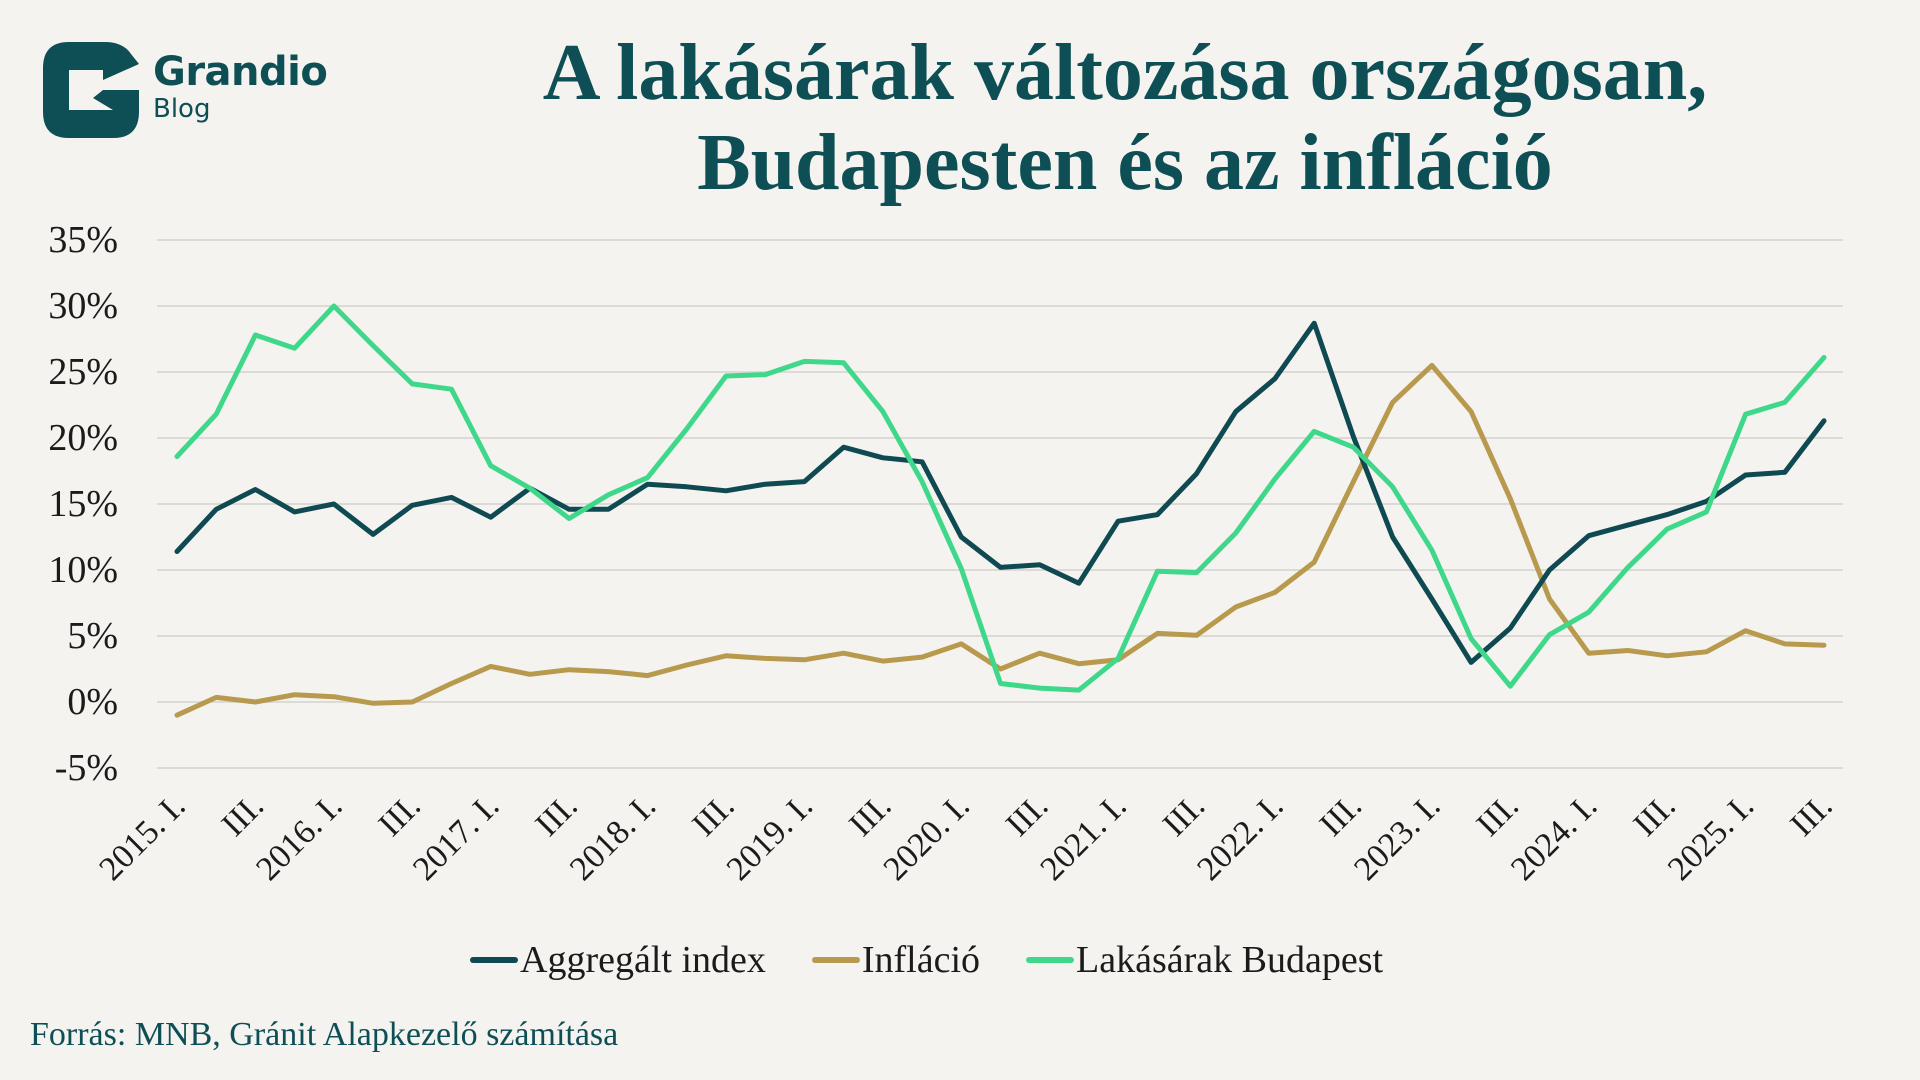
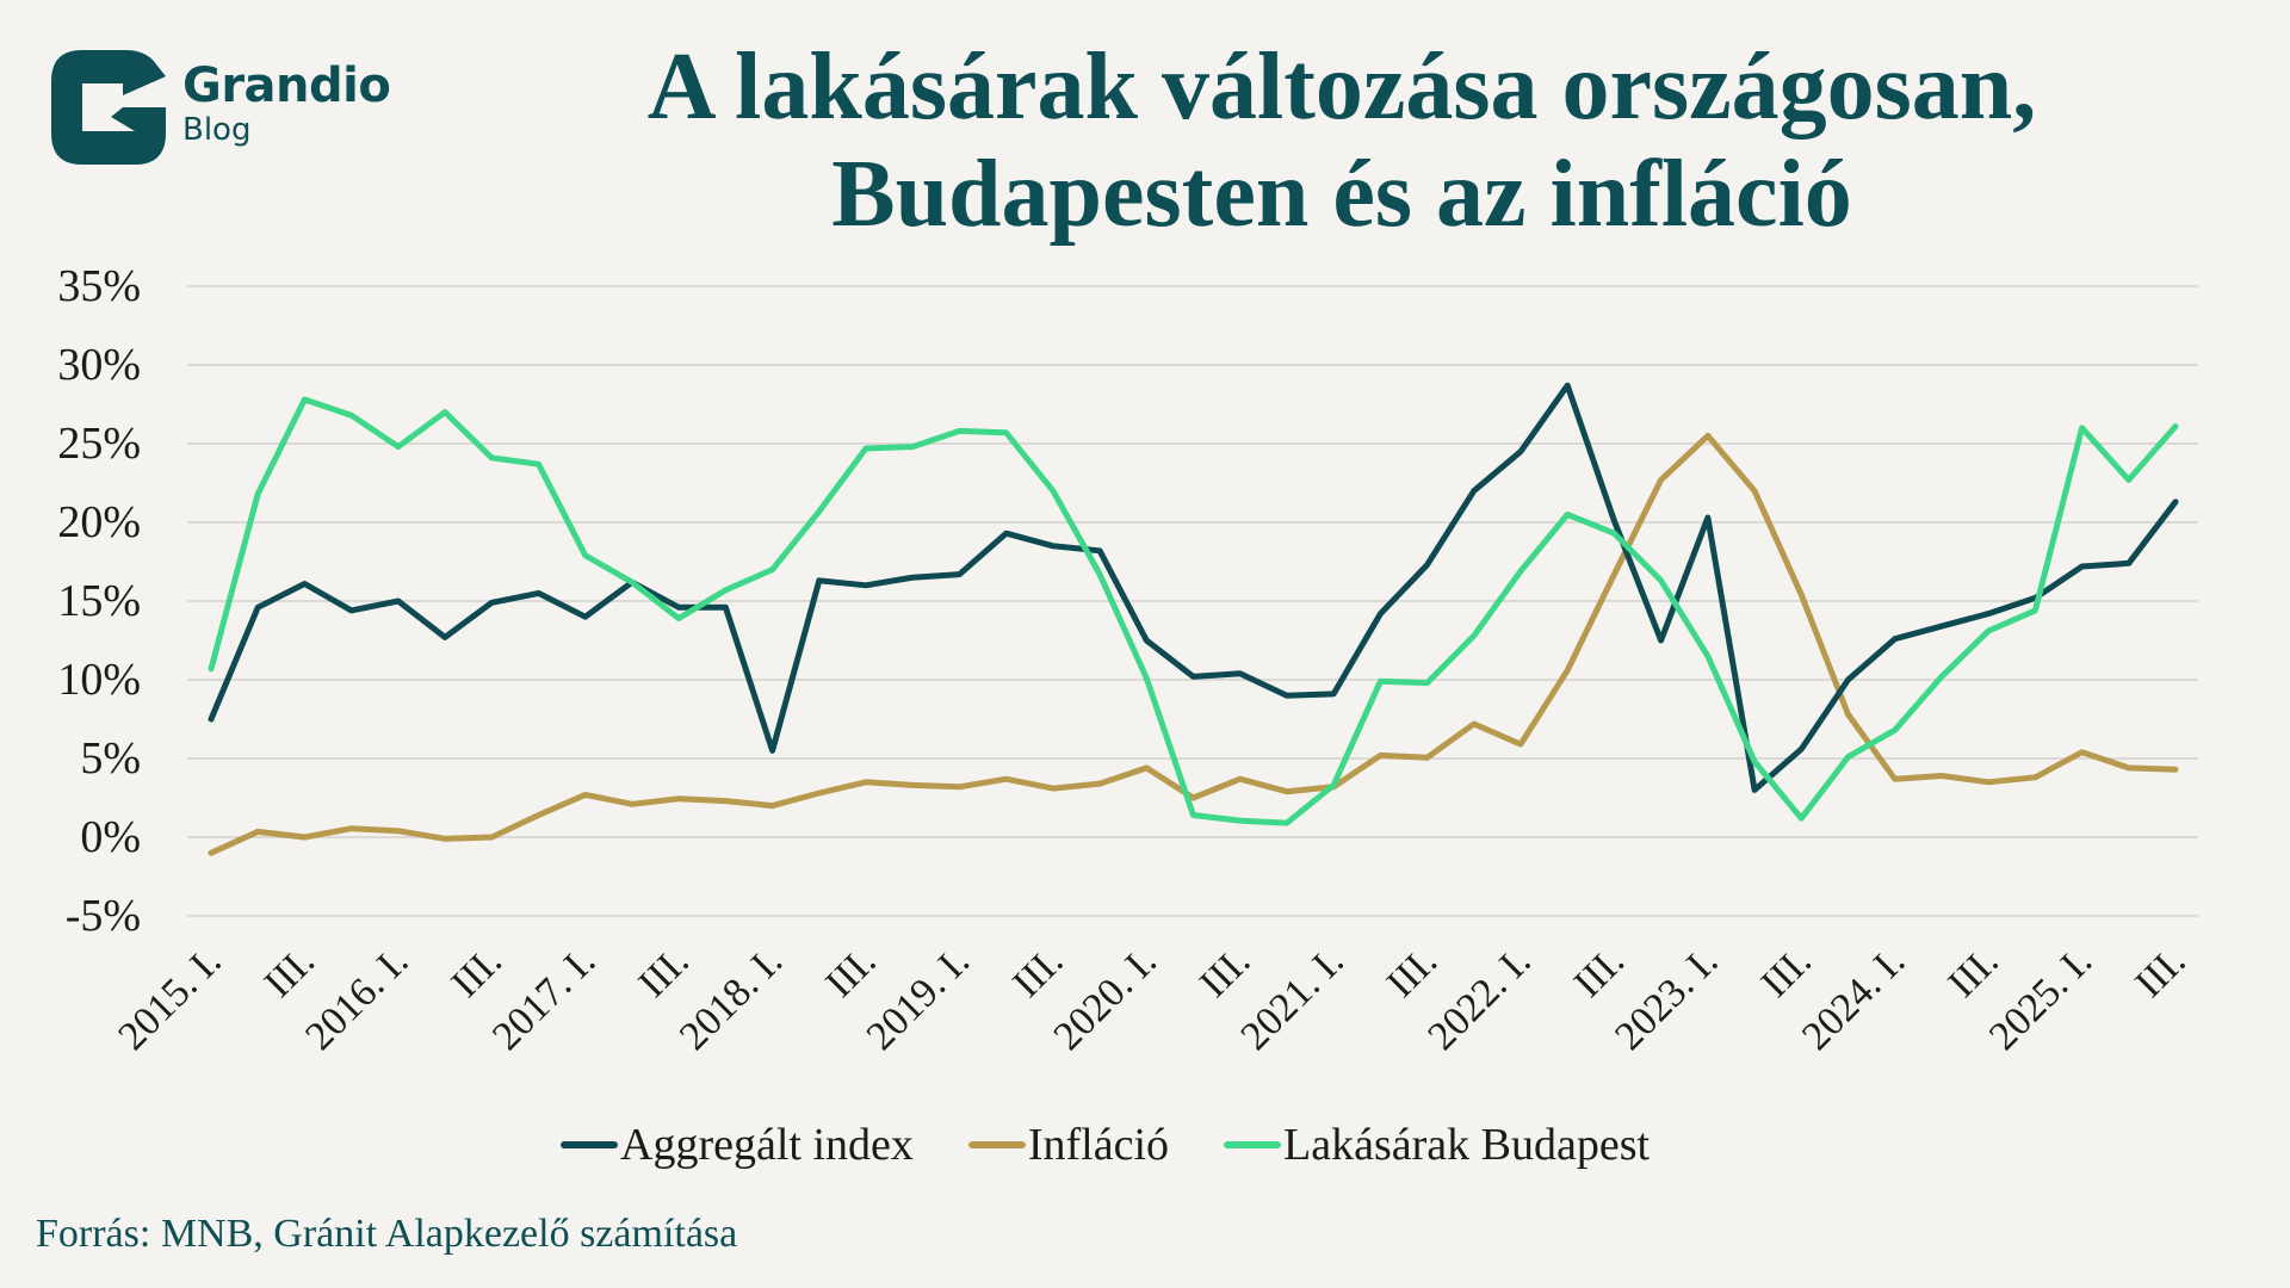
Aggregált index/2015. I.: 11.4% -> 7.5%
Lakásárak Budapest/2015. I.: 18.6% -> 10.7%
Lakásárak Budapest/2016. I.: 30.0% -> 24.8%
Aggregált index/2018. I.: 16.5% -> 5.5%
Aggregált index/2021. I.: 13.7% -> 9.1%
Infláció/2022. I.: 8.3% -> 5.9%
Aggregált index/2023. I.: 7.8% -> 20.3%
Lakásárak Budapest/2025. I.: 21.8% -> 26.0%
